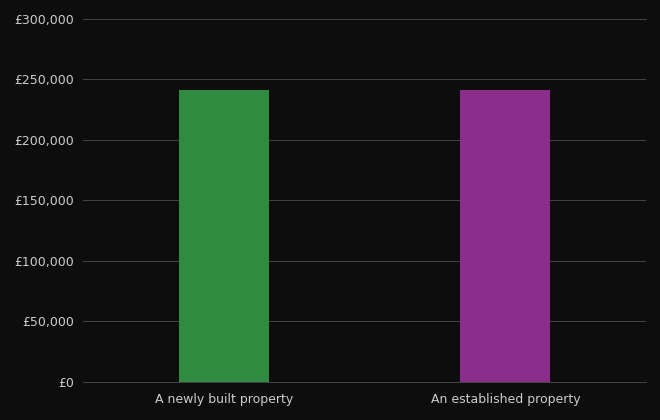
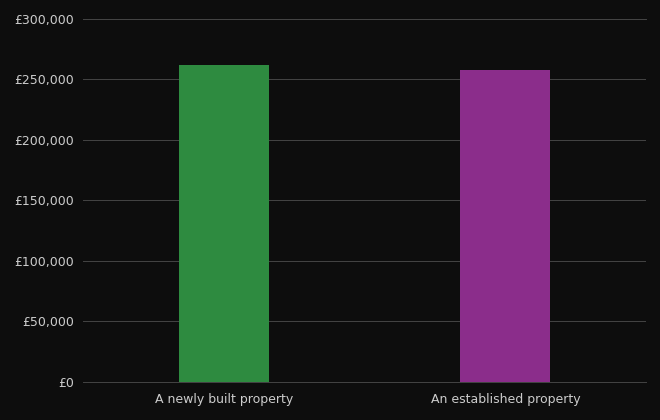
A newly built property: £241,000 -> £262,000
An established property: £241,000 -> £258,000
